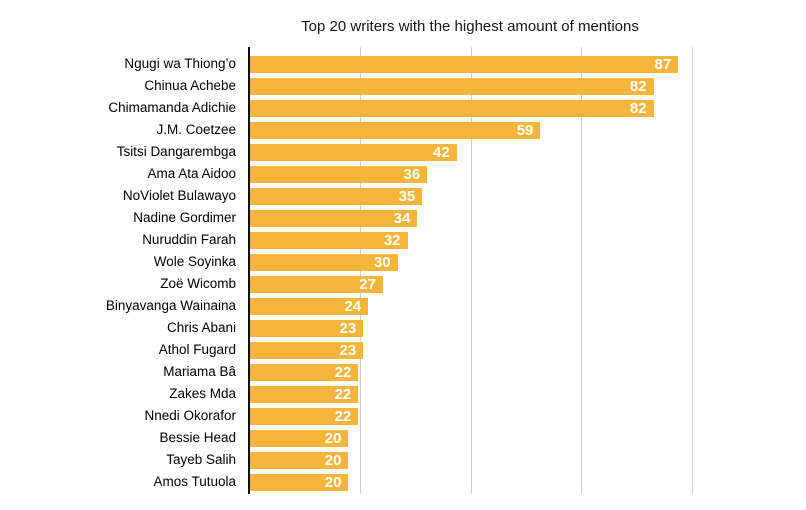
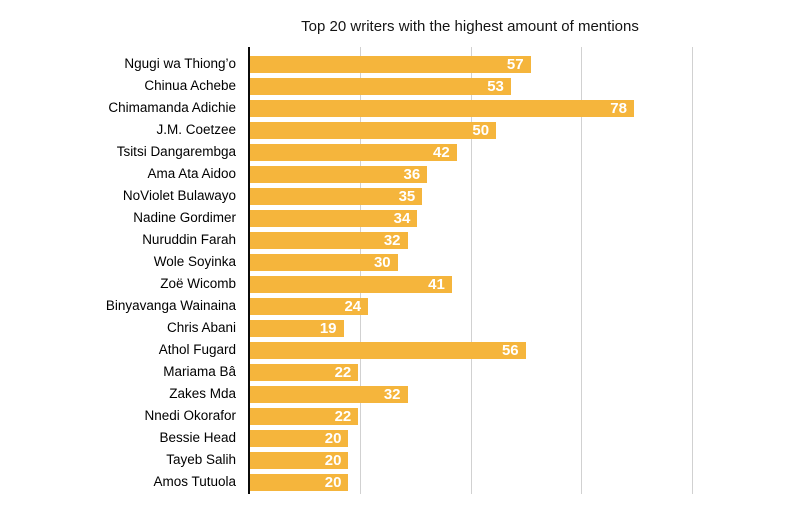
Ngugi wa Thiong’o: 87 -> 57
Chinua Achebe: 82 -> 53
Chimamanda Adichie: 82 -> 78
J.M. Coetzee: 59 -> 50
Zoë Wicomb: 27 -> 41
Chris Abani: 23 -> 19
Athol Fugard: 23 -> 56
Zakes Mda: 22 -> 32
